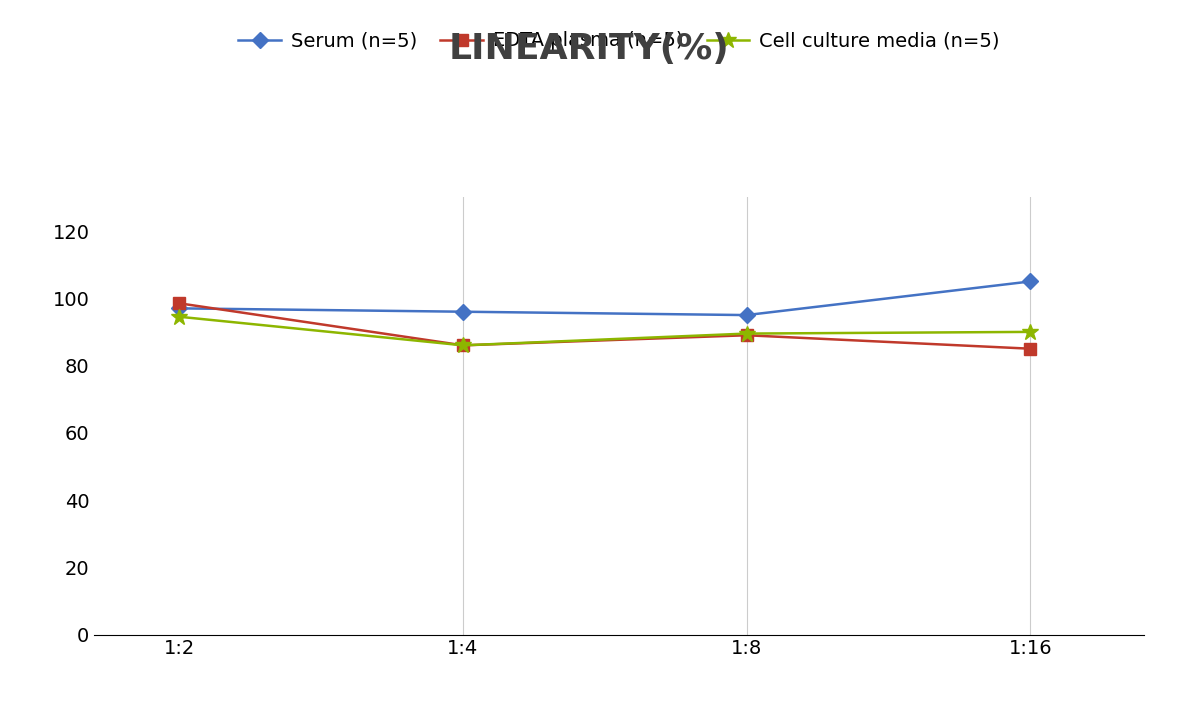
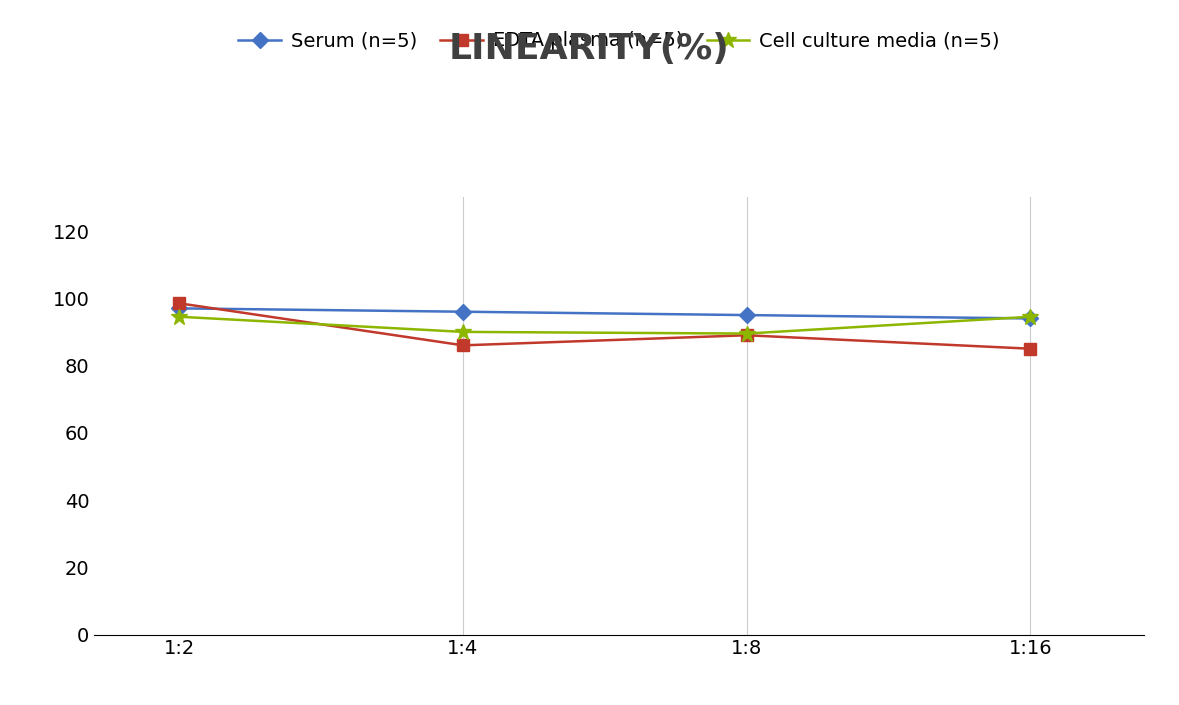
Cell culture media (n=5)/1:4: 86.0 -> 90.0
Serum (n=5)/1:16: 105 -> 94
Cell culture media (n=5)/1:16: 90.0 -> 94.5
